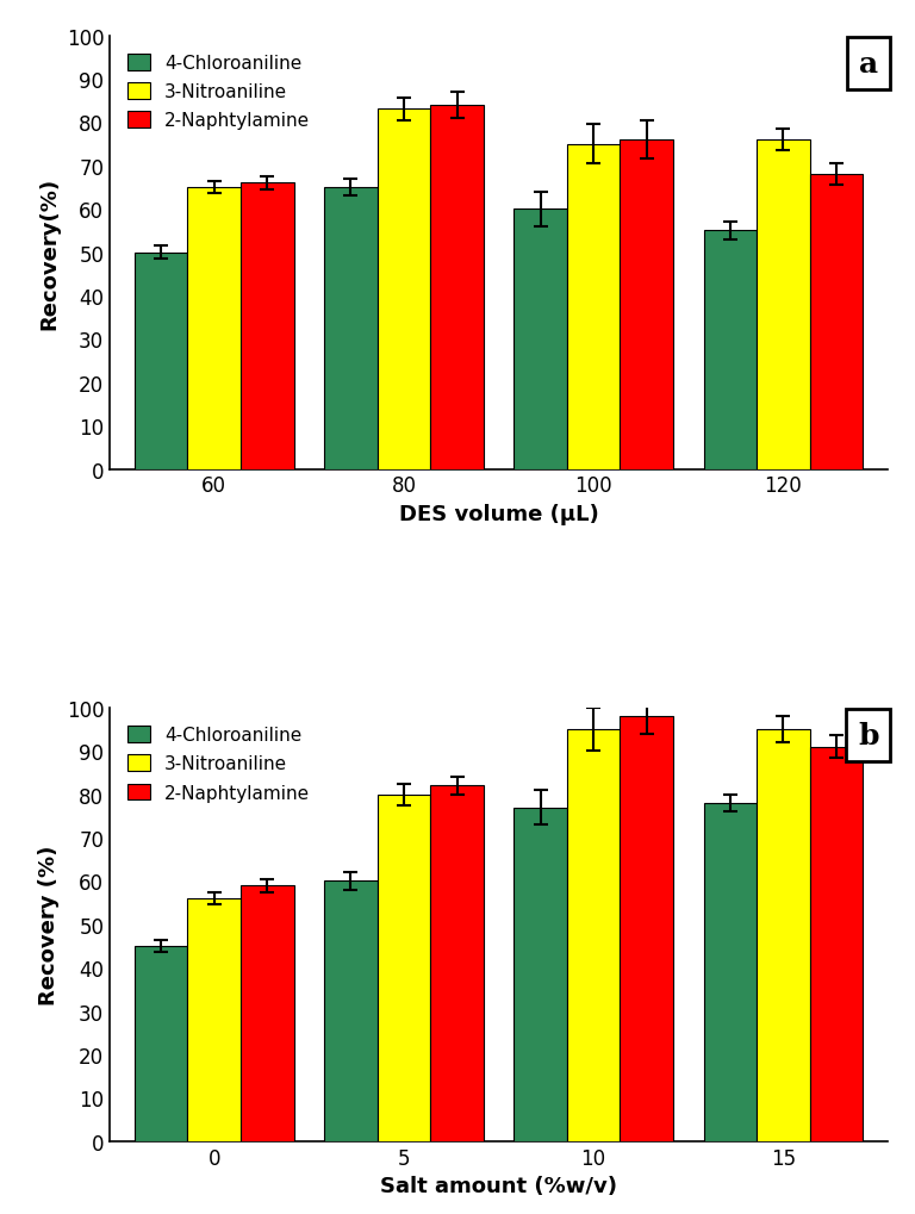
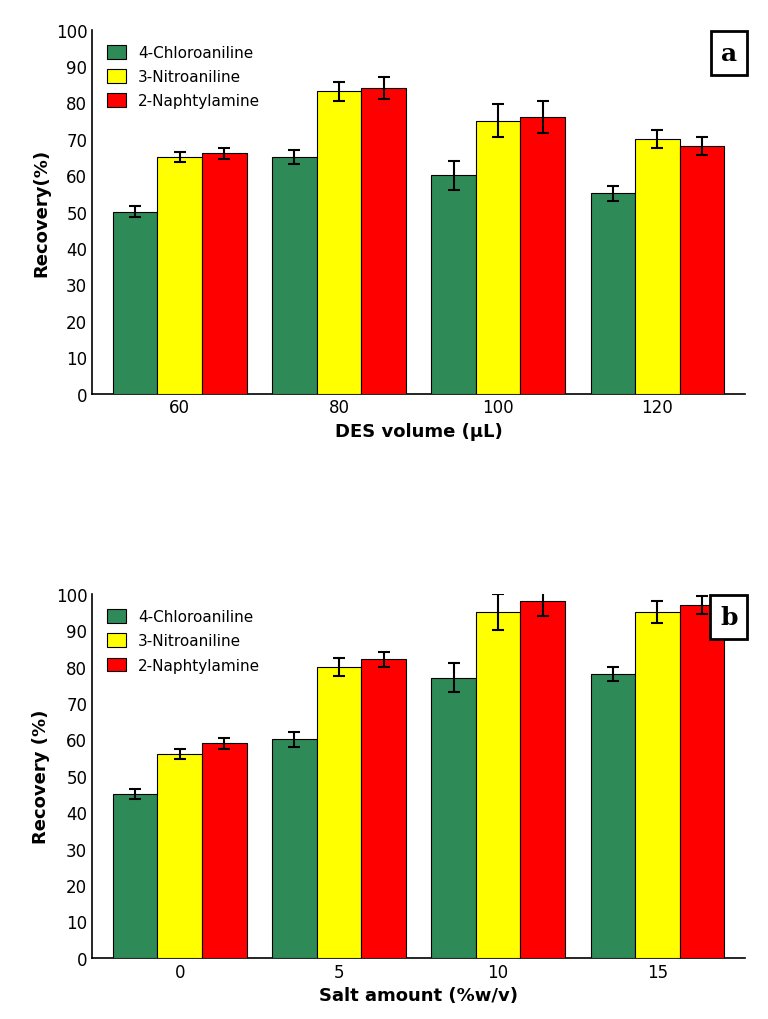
3-Nitroaniline/120: 76 -> 70
2-Naphtylamine/15: 91 -> 97
